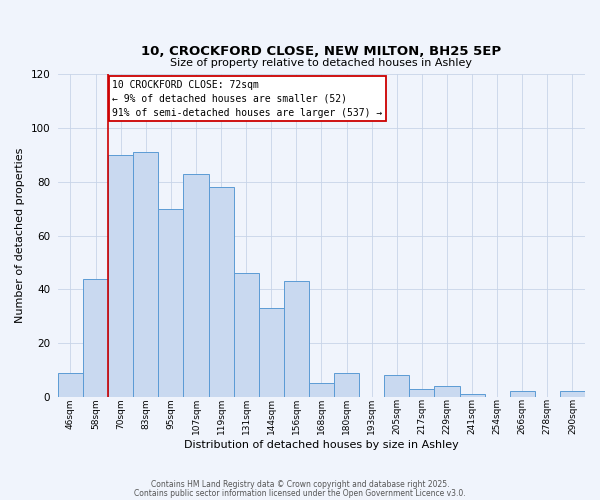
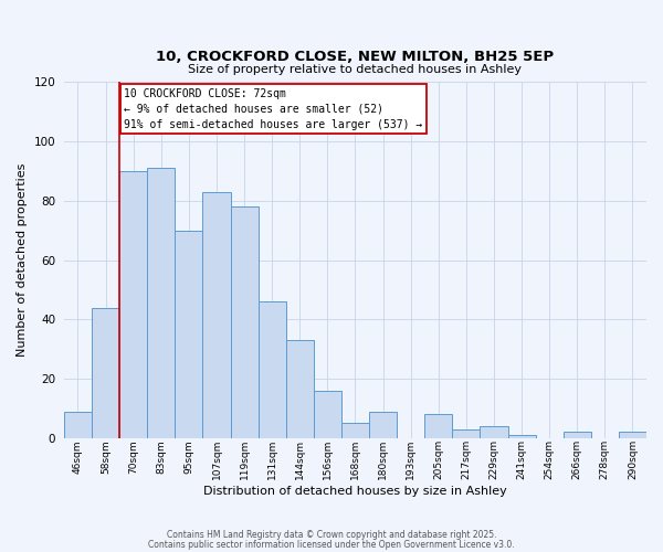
156sqm: 43 -> 16
